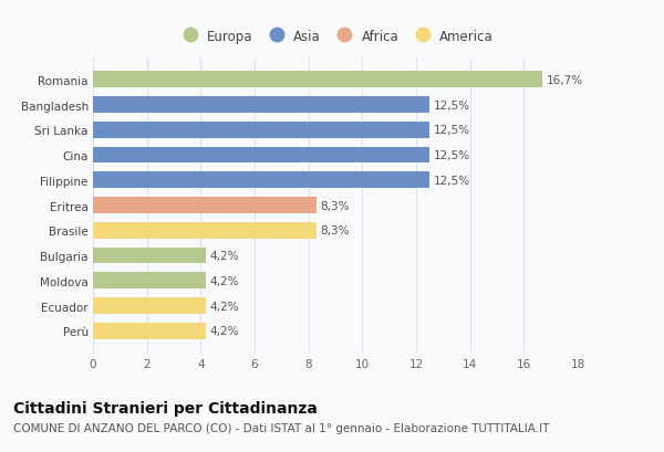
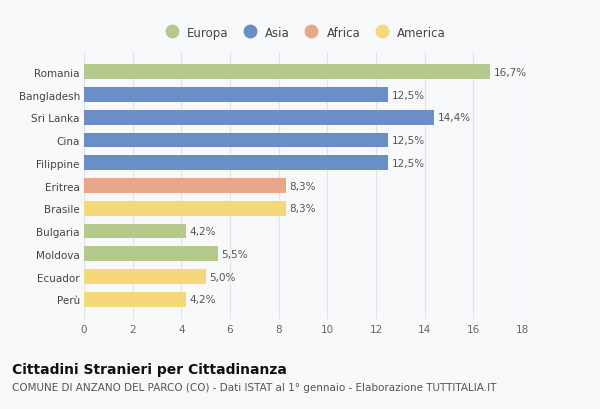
Sri Lanka: 12,5% -> 14,4%
Moldova: 4,2% -> 5,5%
Ecuador: 4,2% -> 5,0%
